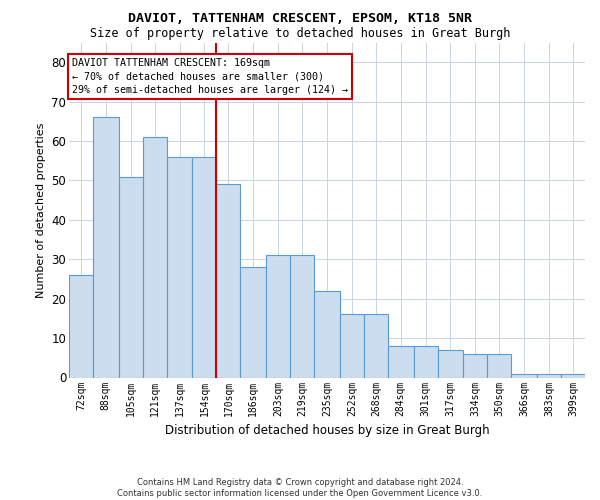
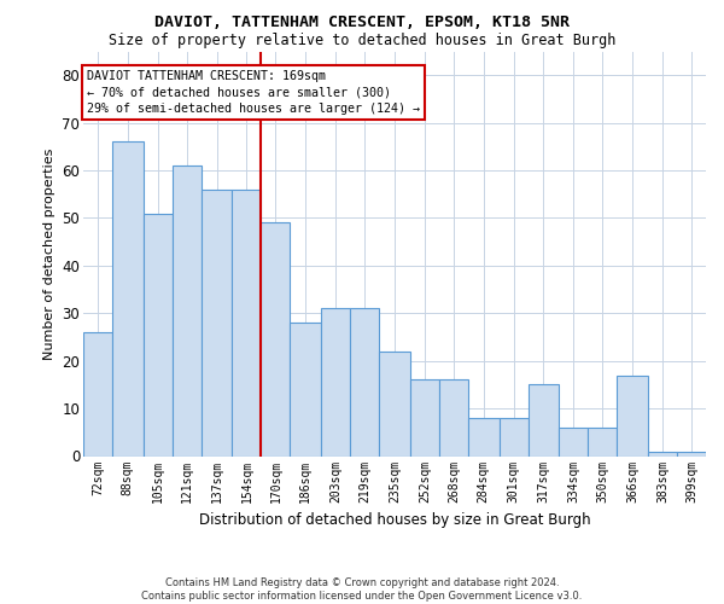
317sqm: 7 -> 15
366sqm: 1 -> 17
